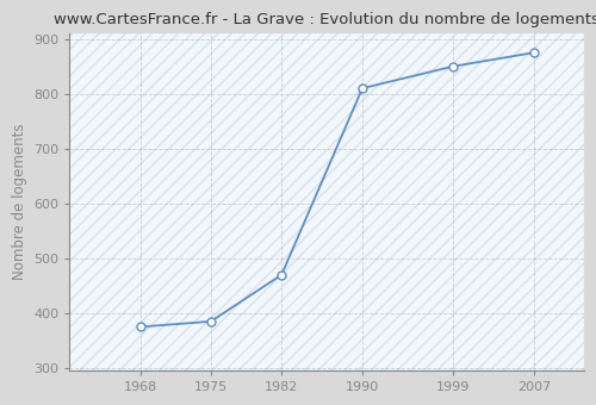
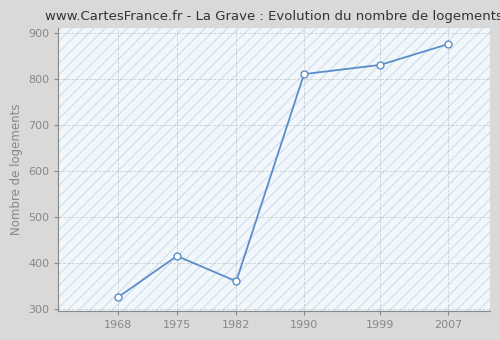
1968: 375 -> 325
1975: 385 -> 415
1982: 470 -> 360
1999: 850 -> 830
